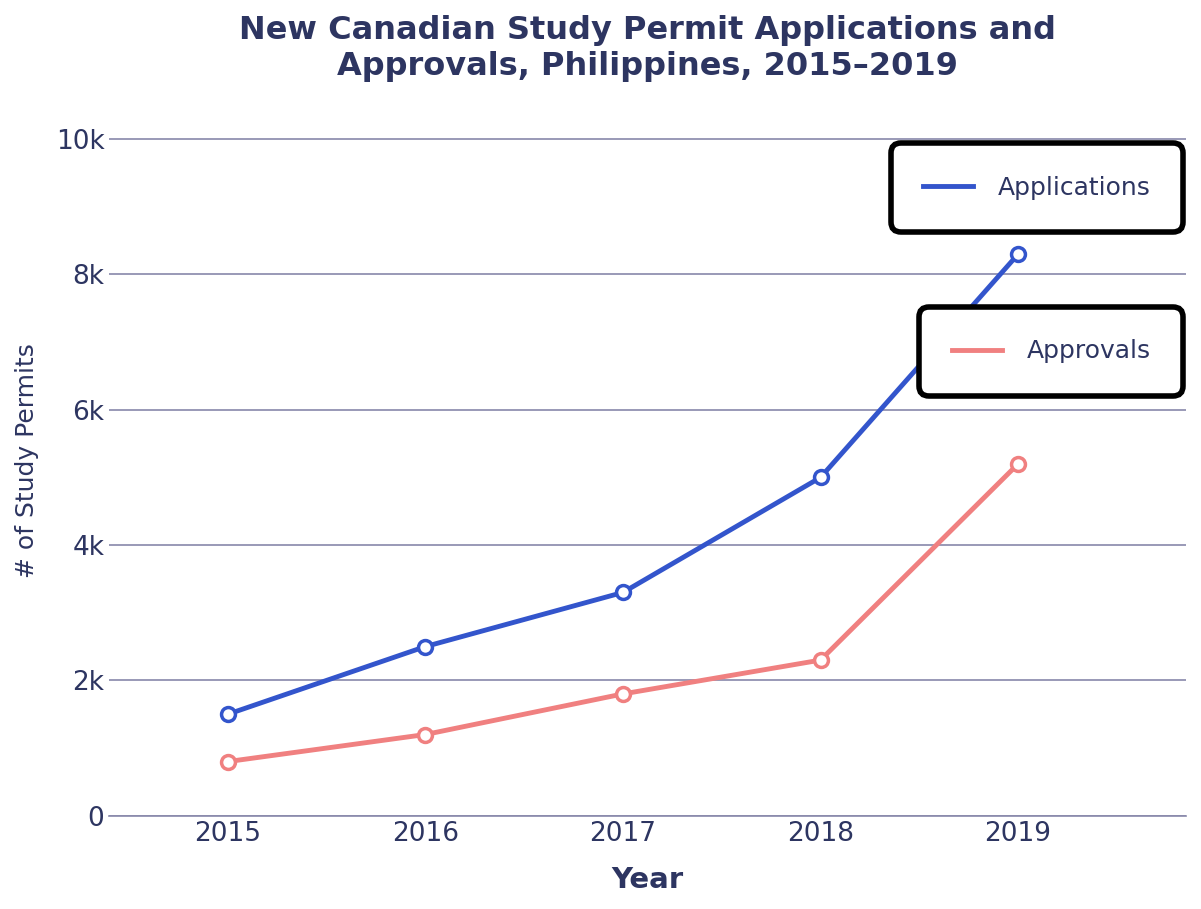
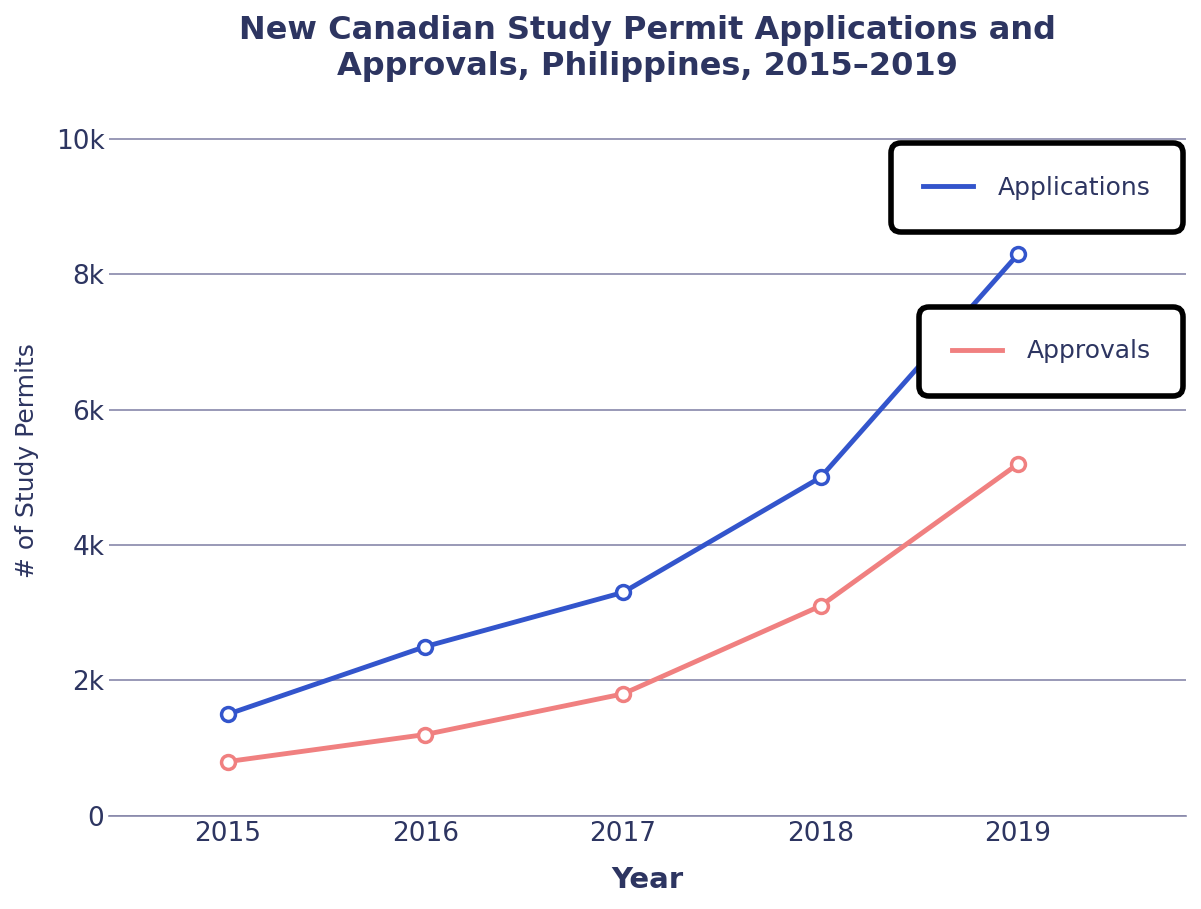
Approvals/2018: 2.3k -> 3.1k
